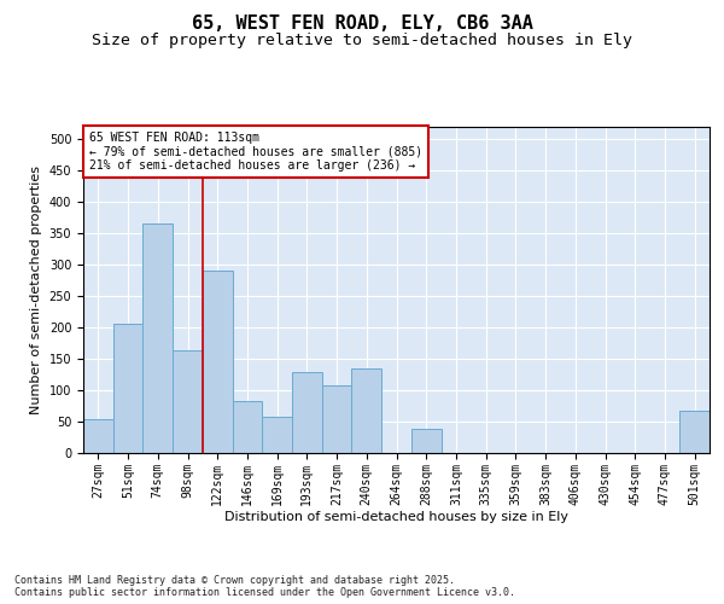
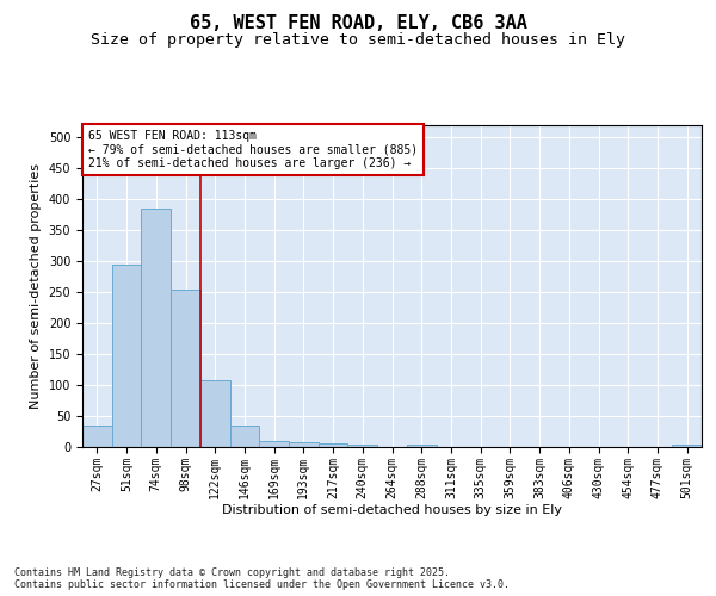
27sqm: 54 -> 35
51sqm: 206 -> 295
74sqm: 366 -> 385
98sqm: 164 -> 255
122sqm: 290 -> 108
146sqm: 82 -> 35
169sqm: 58 -> 10
193sqm: 130 -> 8
217sqm: 108 -> 5
240sqm: 134 -> 3
288sqm: 38 -> 3
501sqm: 68 -> 3
